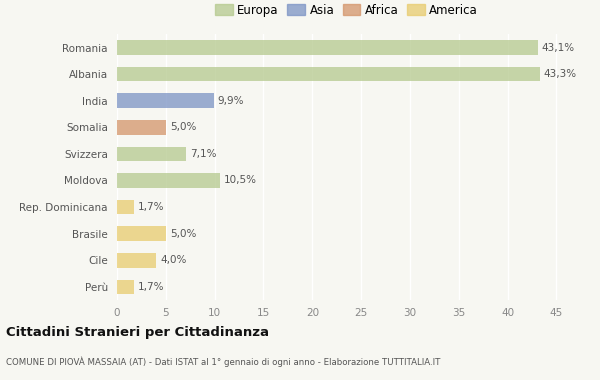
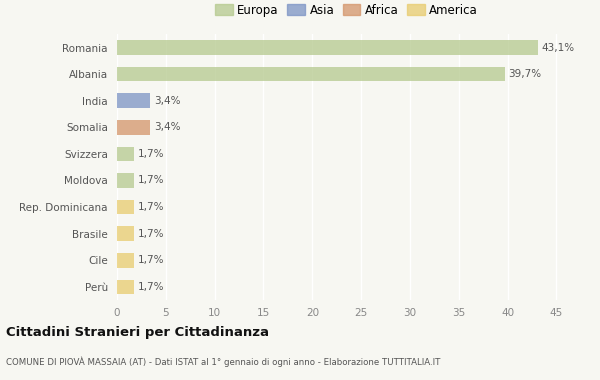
Albania: 43,3% -> 39,7%
India: 9,9% -> 3,4%
Somalia: 5,0% -> 3,4%
Svizzera: 7,1% -> 1,7%
Moldova: 10,5% -> 1,7%
Brasile: 5,0% -> 1,7%
Cile: 4,0% -> 1,7%
